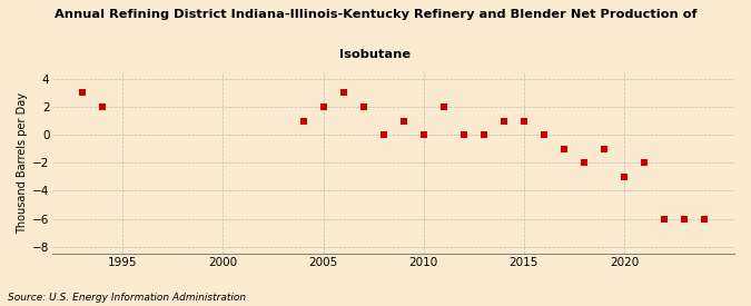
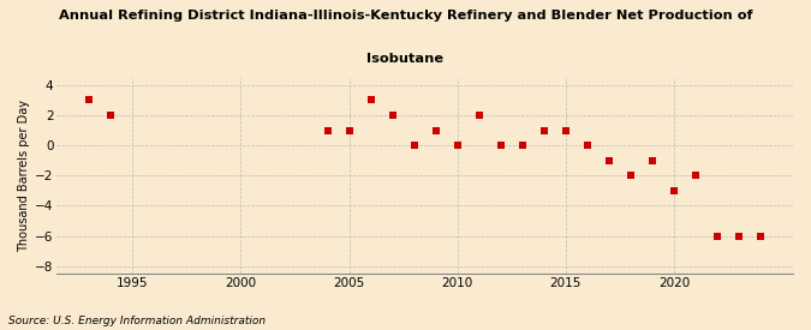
2005: 2 -> 1
